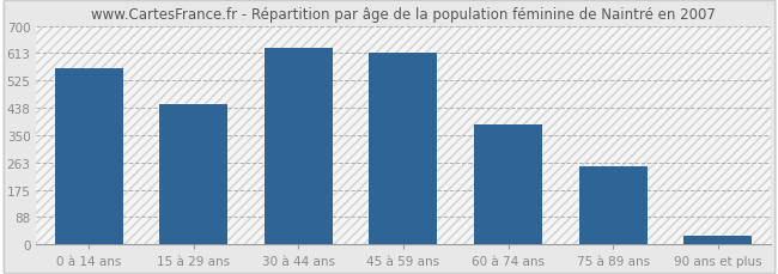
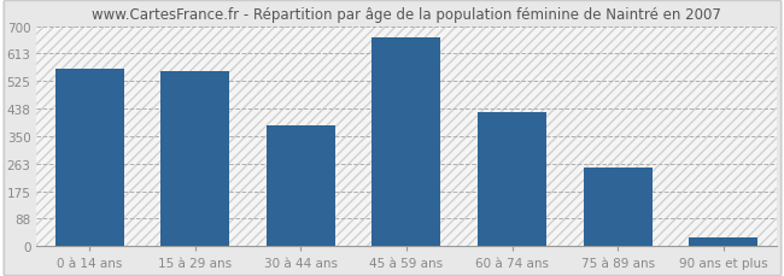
15 à 29 ans: 449 -> 555
30 à 44 ans: 628 -> 385
45 à 59 ans: 613 -> 665
60 à 74 ans: 385 -> 425
